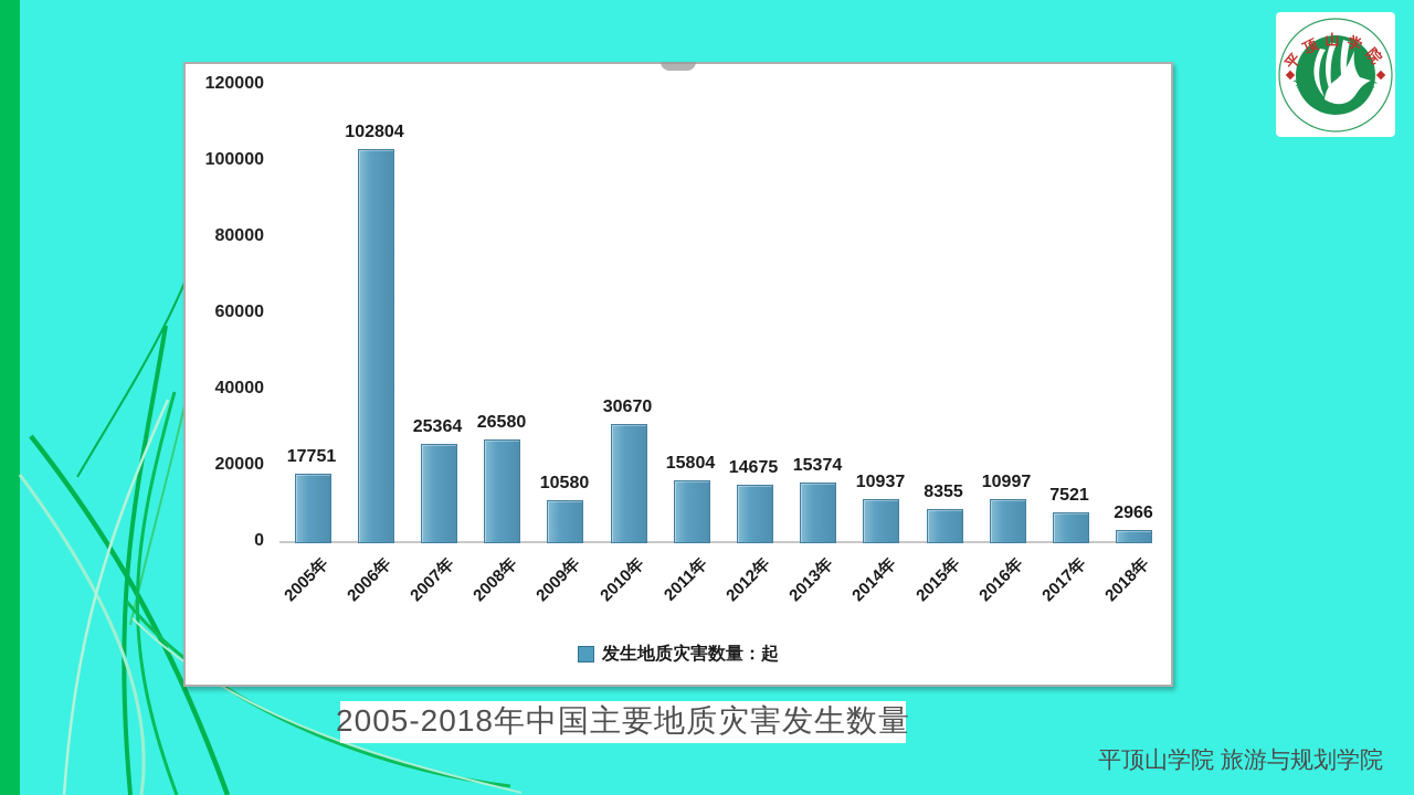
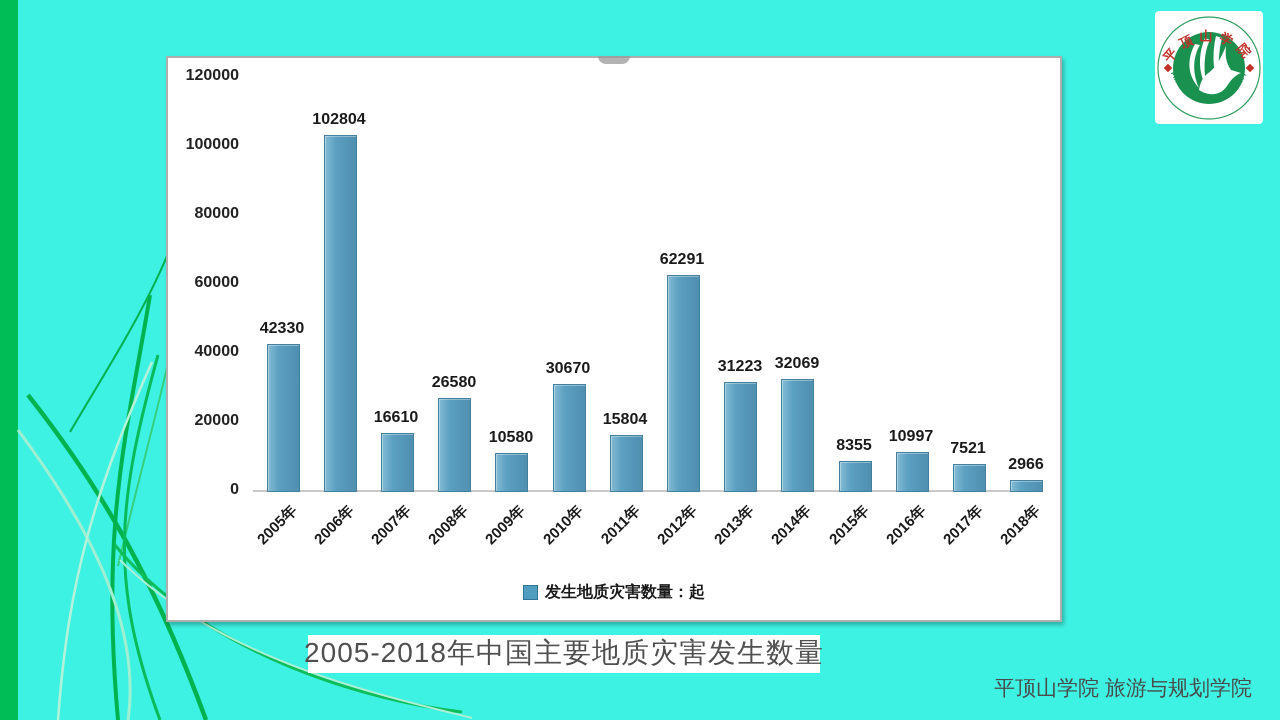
2005年: 17751 -> 42330
2007年: 25364 -> 16610
2012年: 14675 -> 62291
2013年: 15374 -> 31223
2014年: 10937 -> 32069
